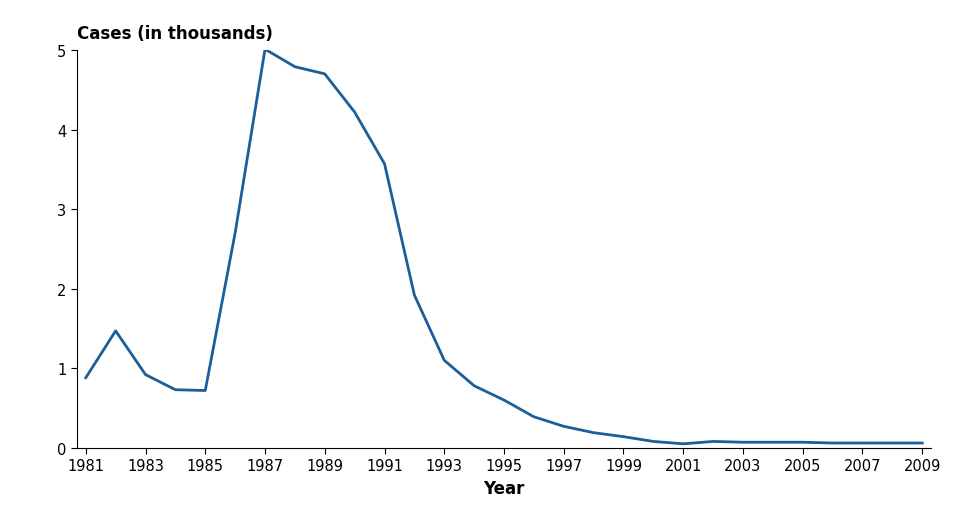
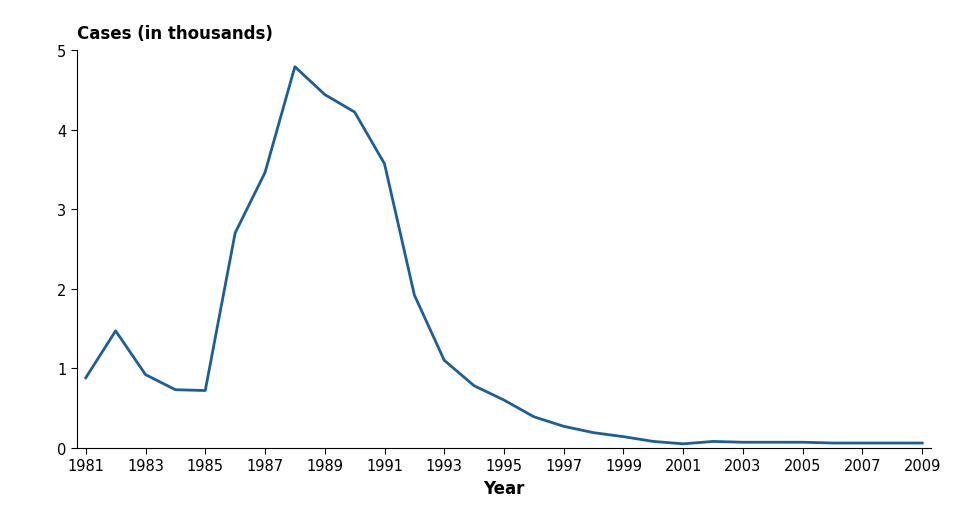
1987: 5.01 -> 3.46
1989: 4.70 -> 4.44
